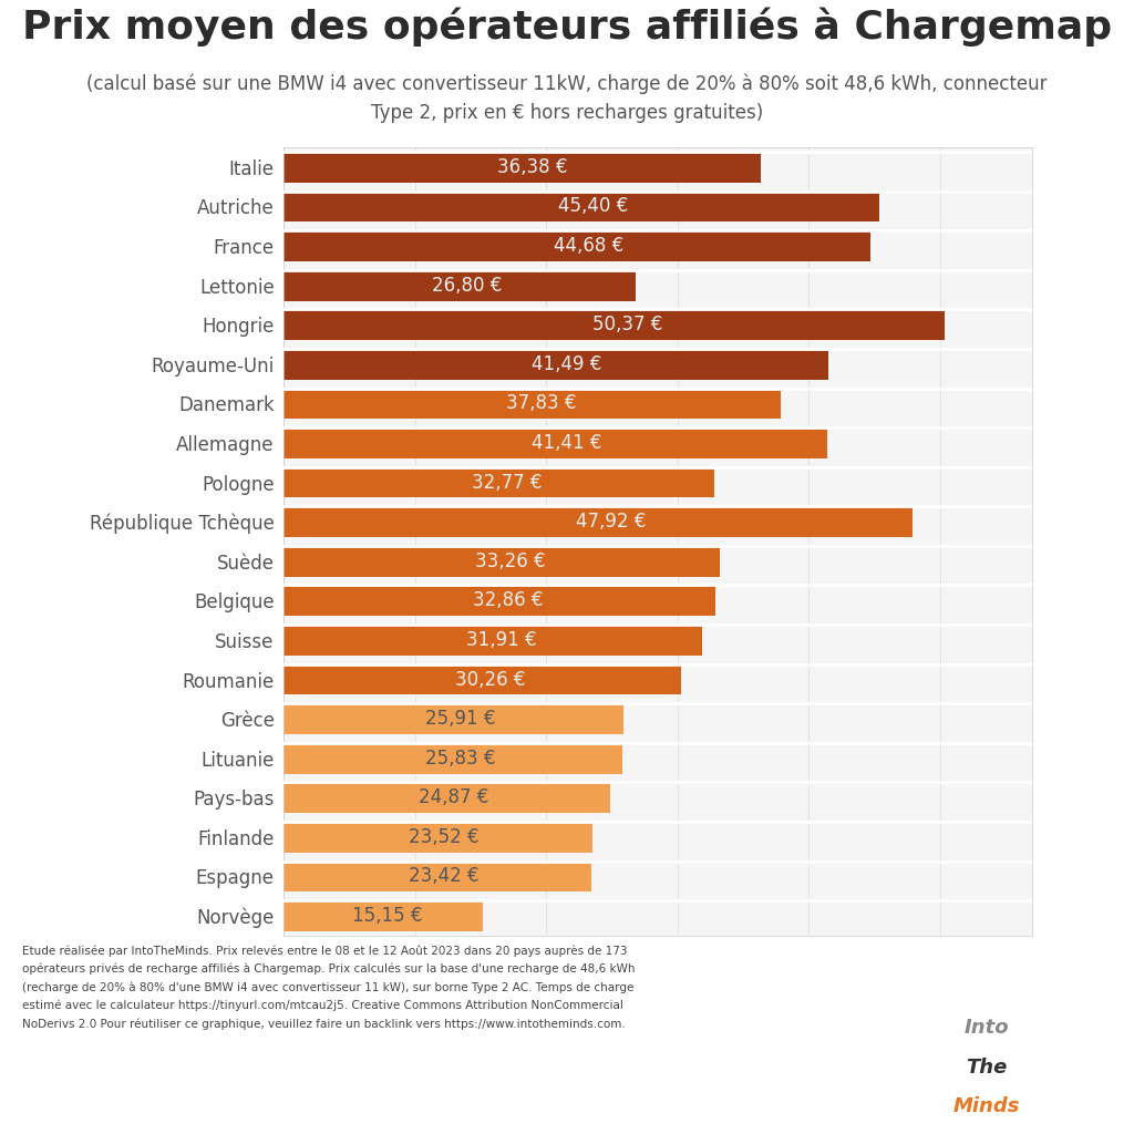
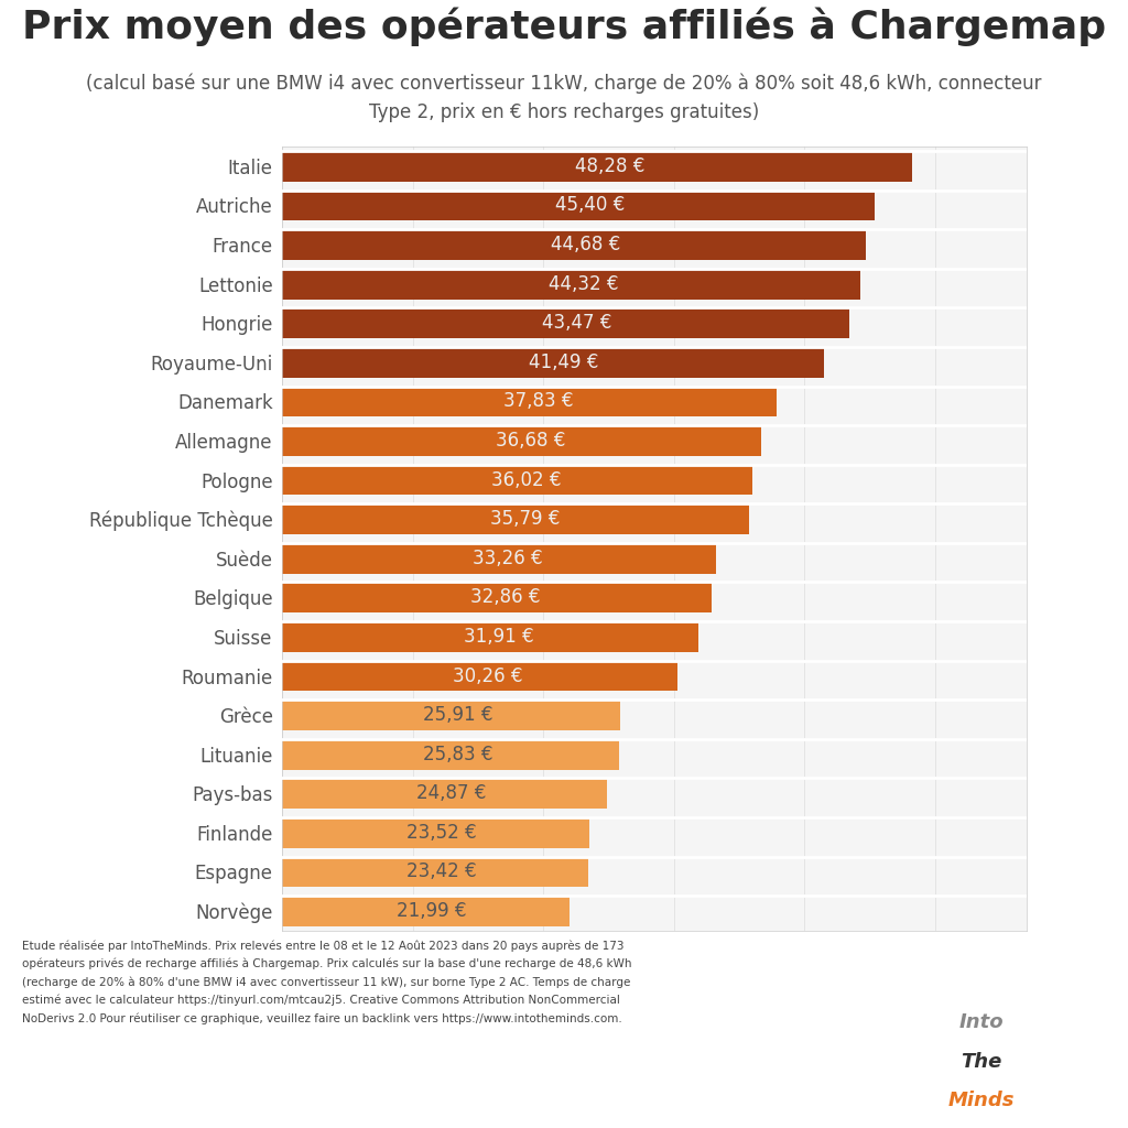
Italie: 36,38 -> 48,28
Lettonie: 26,80 -> 44,32
Hongrie: 50,37 -> 43,47
Allemagne: 41,41 -> 36,68
Pologne: 32,77 -> 36,02
République Tchèque: 47,92 -> 35,79
Norvège: 15,15 -> 21,99
